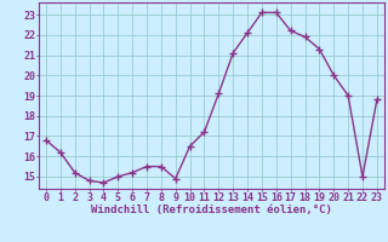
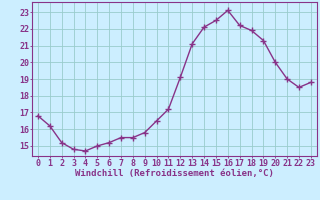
9: 14.9 -> 15.8
15: 23.1 -> 22.5
22: 15.0 -> 18.5
